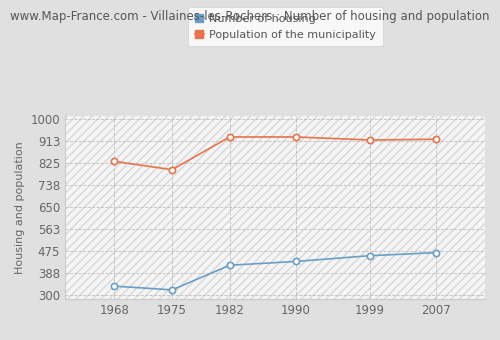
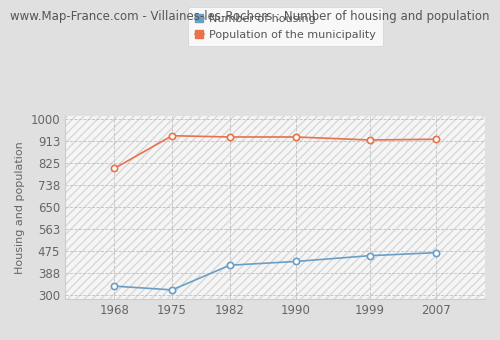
Population of the municipality/1968: 833 -> 805
Population of the municipality/1975: 800 -> 935
